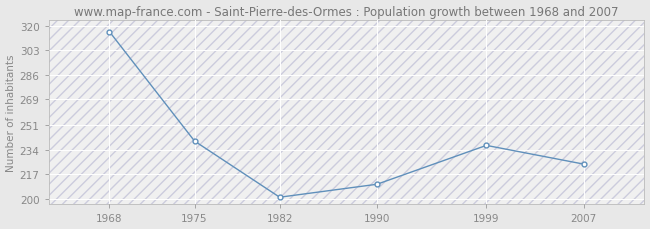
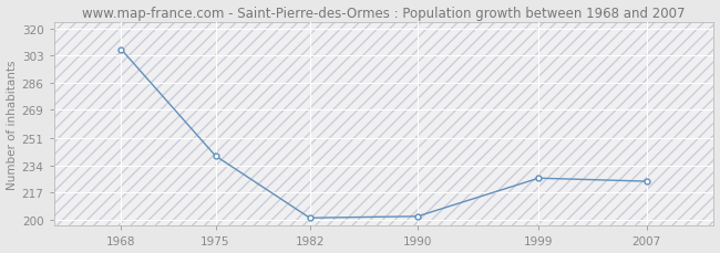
1968: 316 -> 307
1990: 210 -> 202
1999: 237 -> 226
